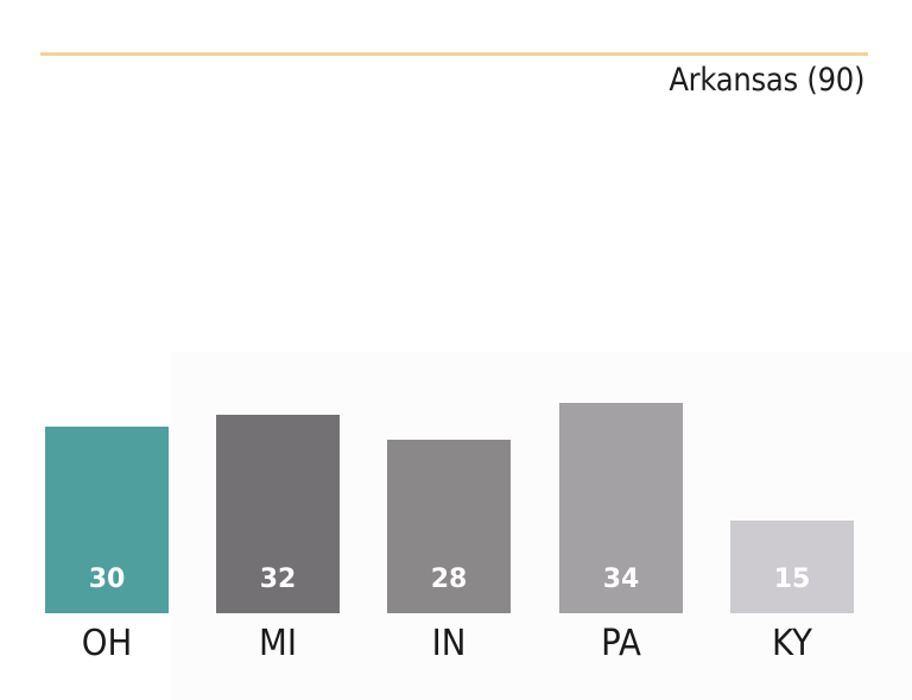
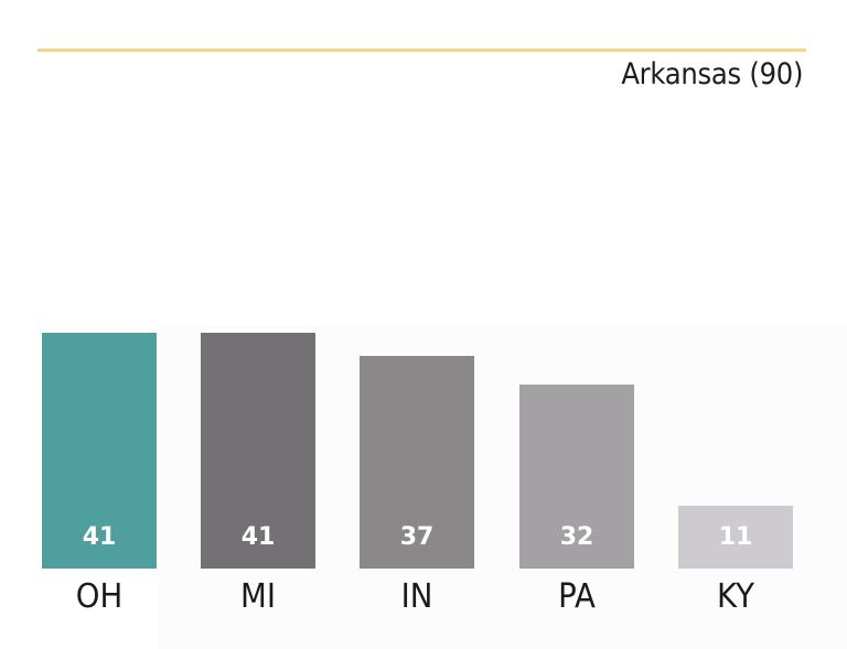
OH: 30 -> 41
MI: 32 -> 41
IN: 28 -> 37
PA: 34 -> 32
KY: 15 -> 11
